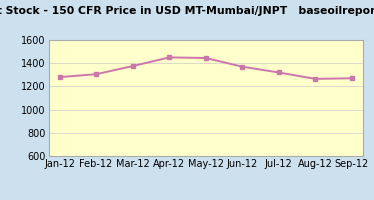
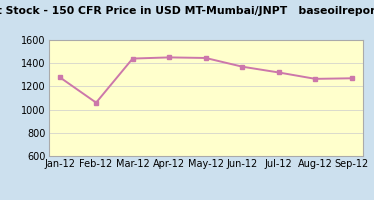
Feb-12: 1300 -> 1060
Mar-12: 1380 -> 1440
